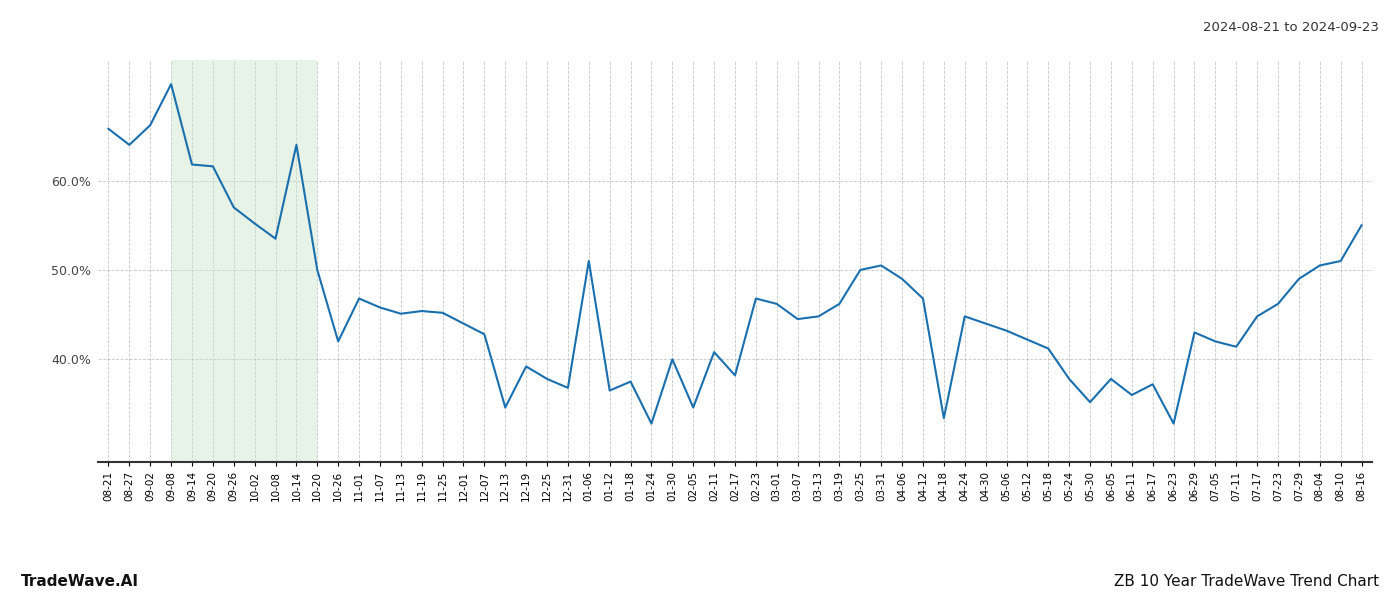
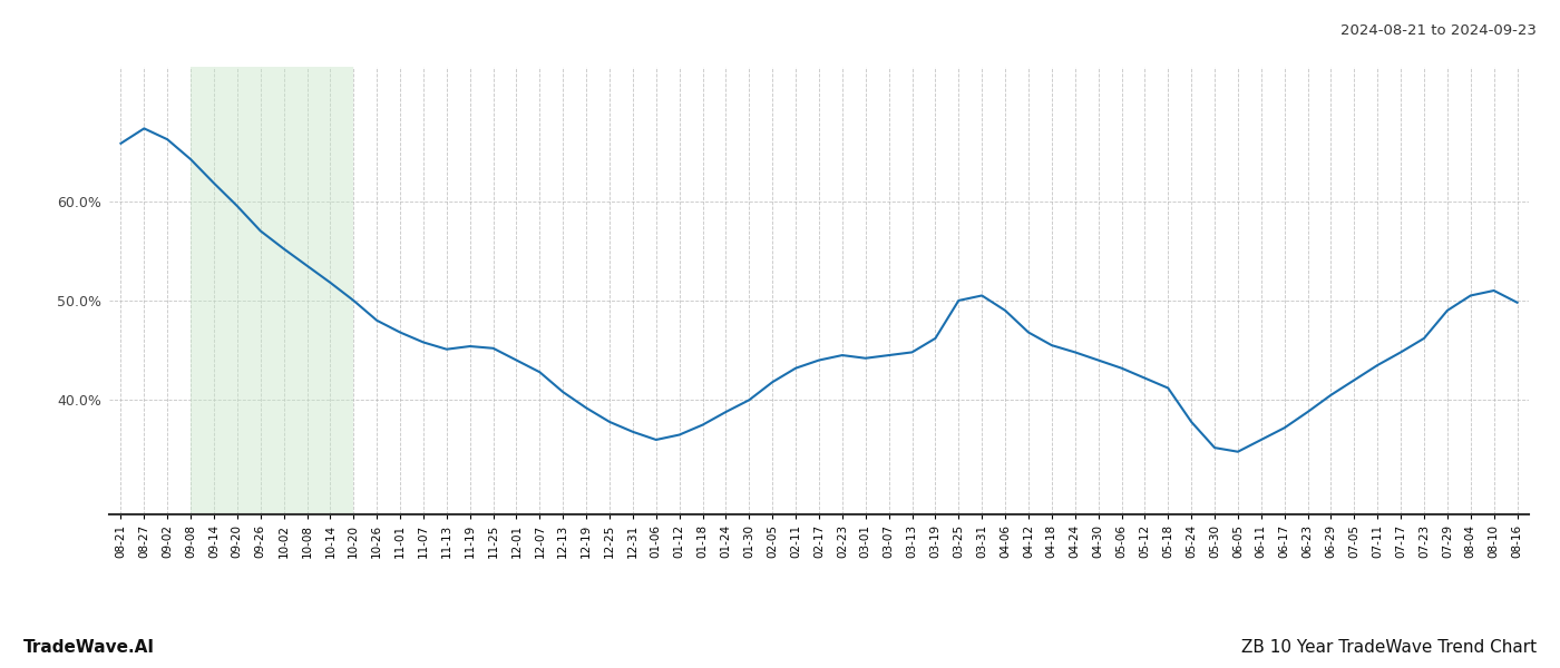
08-27: 64.0% -> 67.3%
09-08: 70.8% -> 64.2%
09-20: 61.6% -> 59.5%
10-14: 64.0% -> 51.8%
10-26: 42.0% -> 48.0%
12-13: 34.6% -> 40.8%
01-06: 51.0% -> 36.0%
01-24: 32.8% -> 38.8%
02-05: 34.6% -> 41.8%
02-11: 40.8% -> 43.2%
02-17: 38.2% -> 44.0%
02-23: 46.8% -> 44.5%
03-01: 46.2% -> 44.2%
04-18: 33.4% -> 45.5%
06-05: 37.8% -> 34.8%
06-23: 32.8% -> 38.8%
06-29: 43.0% -> 40.5%
07-11: 41.4% -> 43.5%
08-16: 55.0% -> 49.8%
